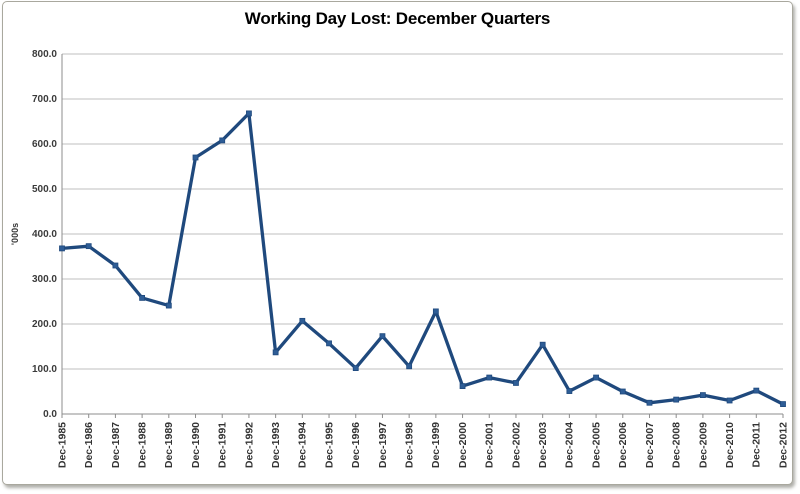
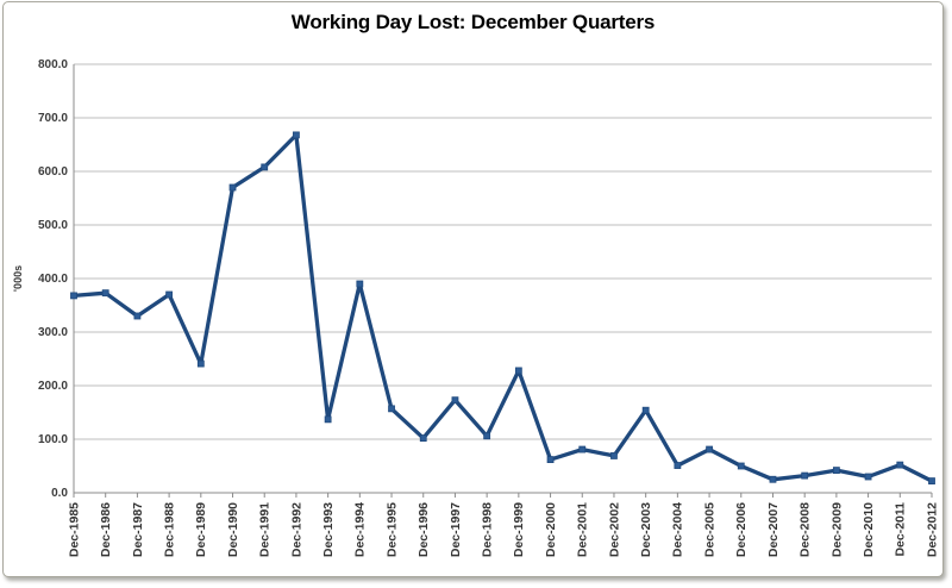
Dec-1988: 260 -> 370
Dec-1994: 210 -> 390
